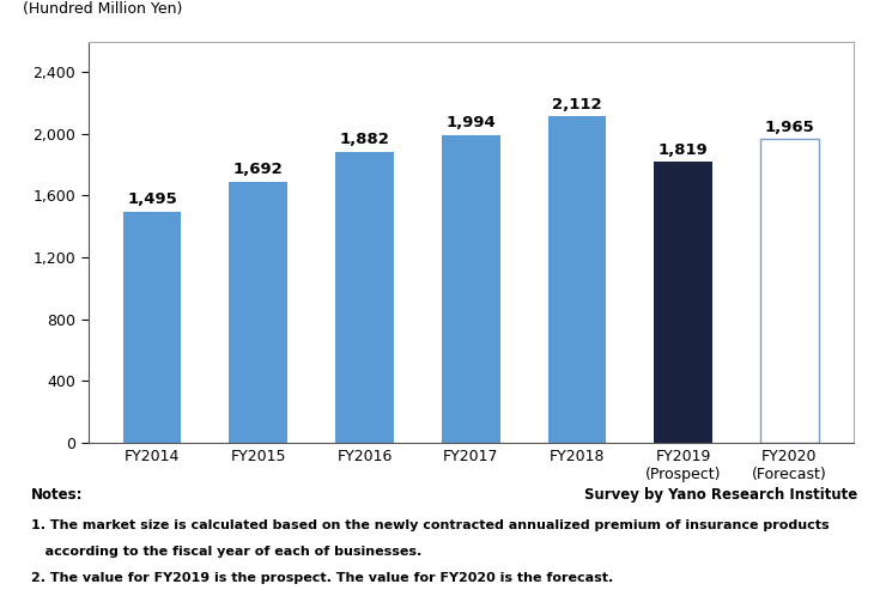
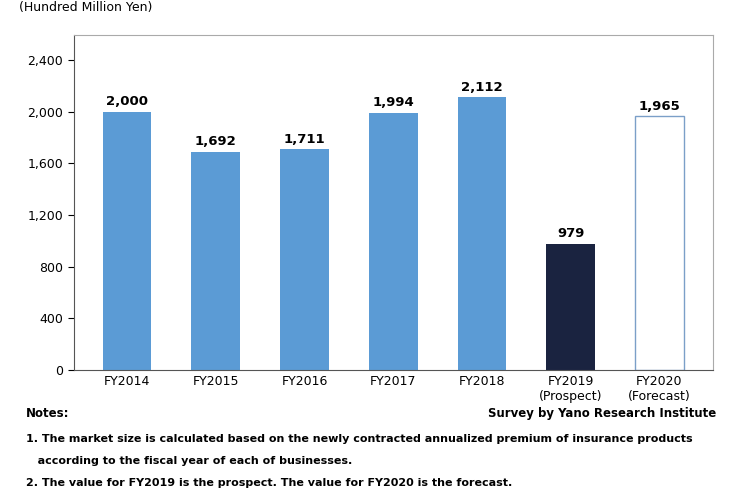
FY2014: 1,495 -> 2,000
FY2016: 1,882 -> 1,711
FY2019 (Prospect): 1,819 -> 979
